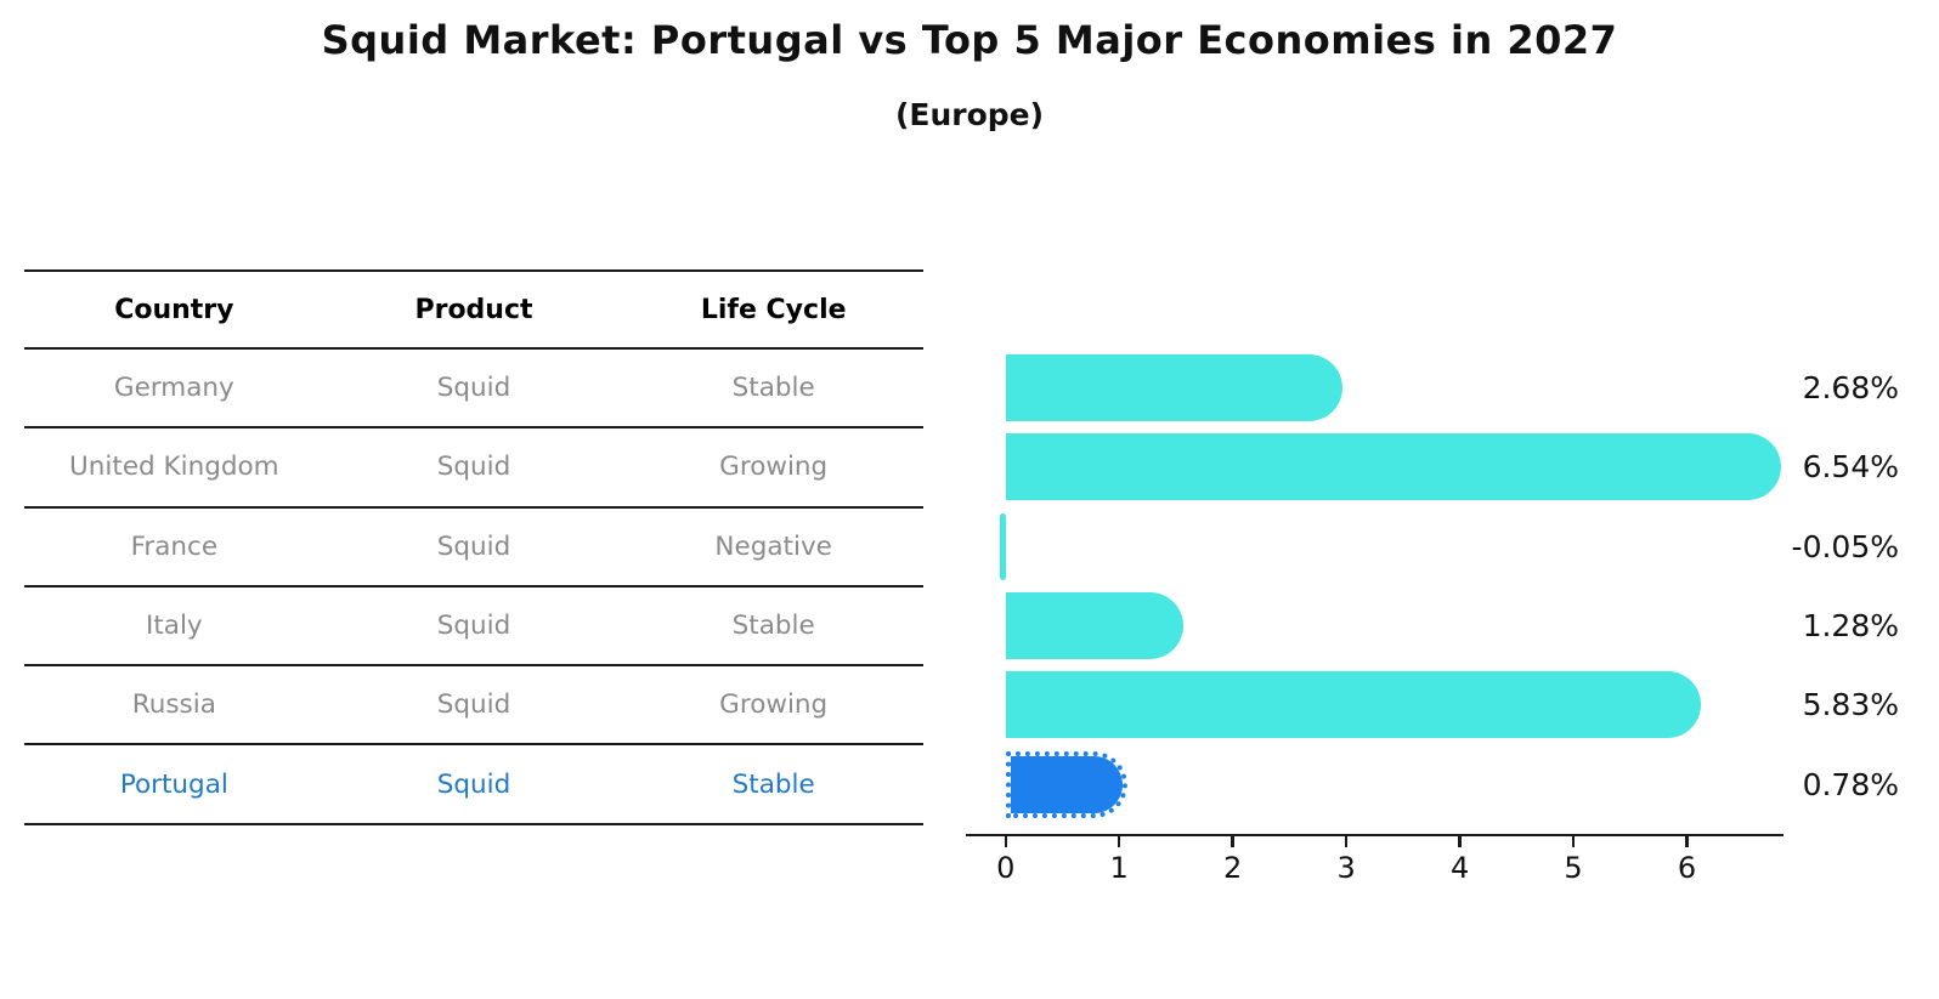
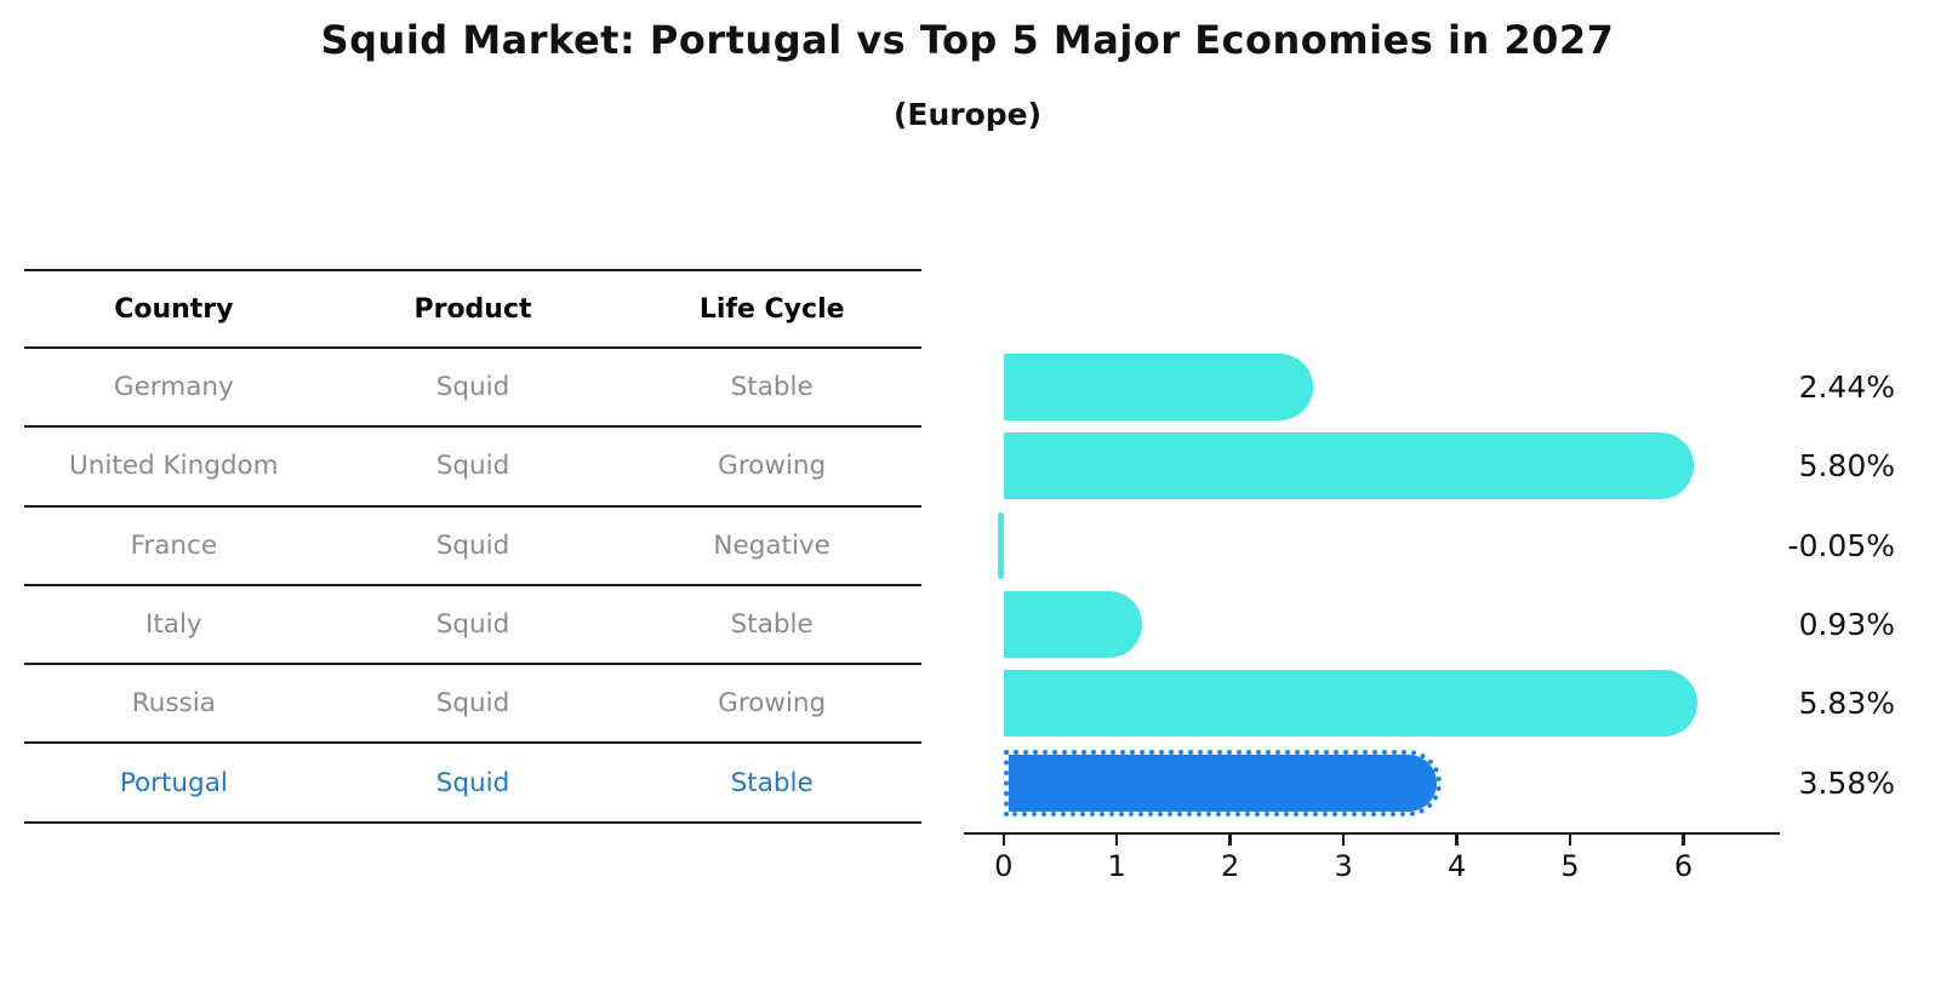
Germany: 2.68% -> 2.44%
United Kingdom: 6.54% -> 5.80%
Italy: 1.28% -> 0.93%
Portugal: 0.78% -> 3.58%
